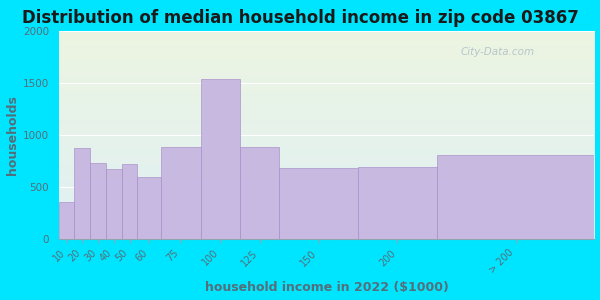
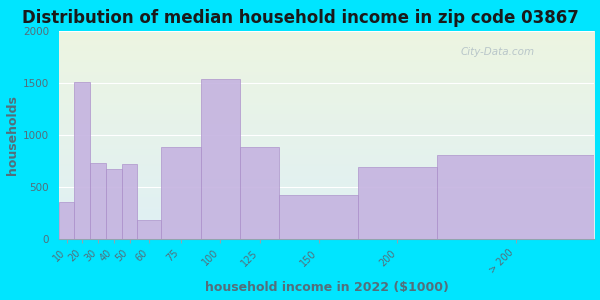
20: 870 -> 1510
60: 590 -> 180
150: 680 -> 420
